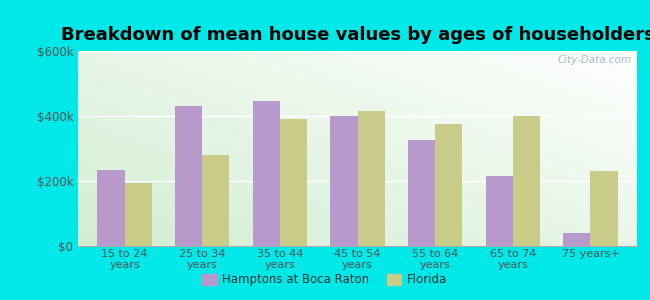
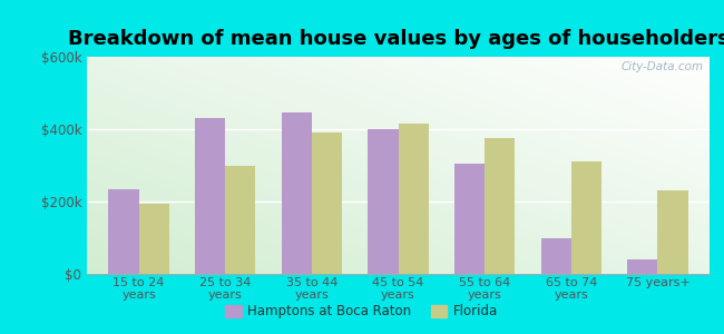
Florida/25 to 34 years: $280k -> $300k
Hamptons at Boca Raton/55 to 64 years: $325k -> $305k
Hamptons at Boca Raton/65 to 74 years: $215k -> $100k
Florida/65 to 74 years: $400k -> $310k
